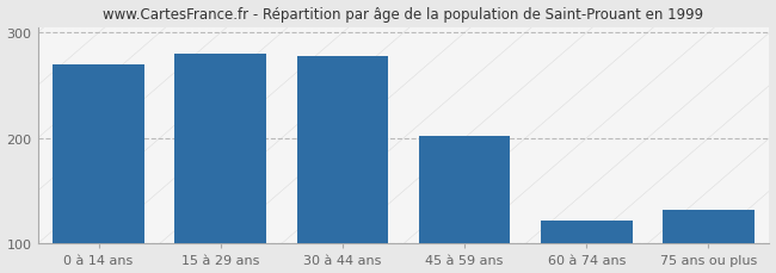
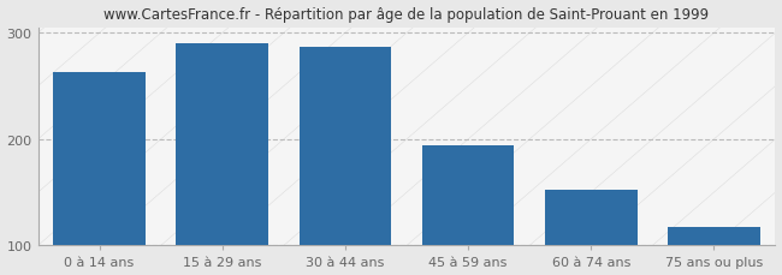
0 à 14 ans: 270 -> 263
15 à 29 ans: 280 -> 290
30 à 44 ans: 278 -> 287
45 à 59 ans: 202 -> 194
60 à 74 ans: 122 -> 152
75 ans ou plus: 132 -> 117
